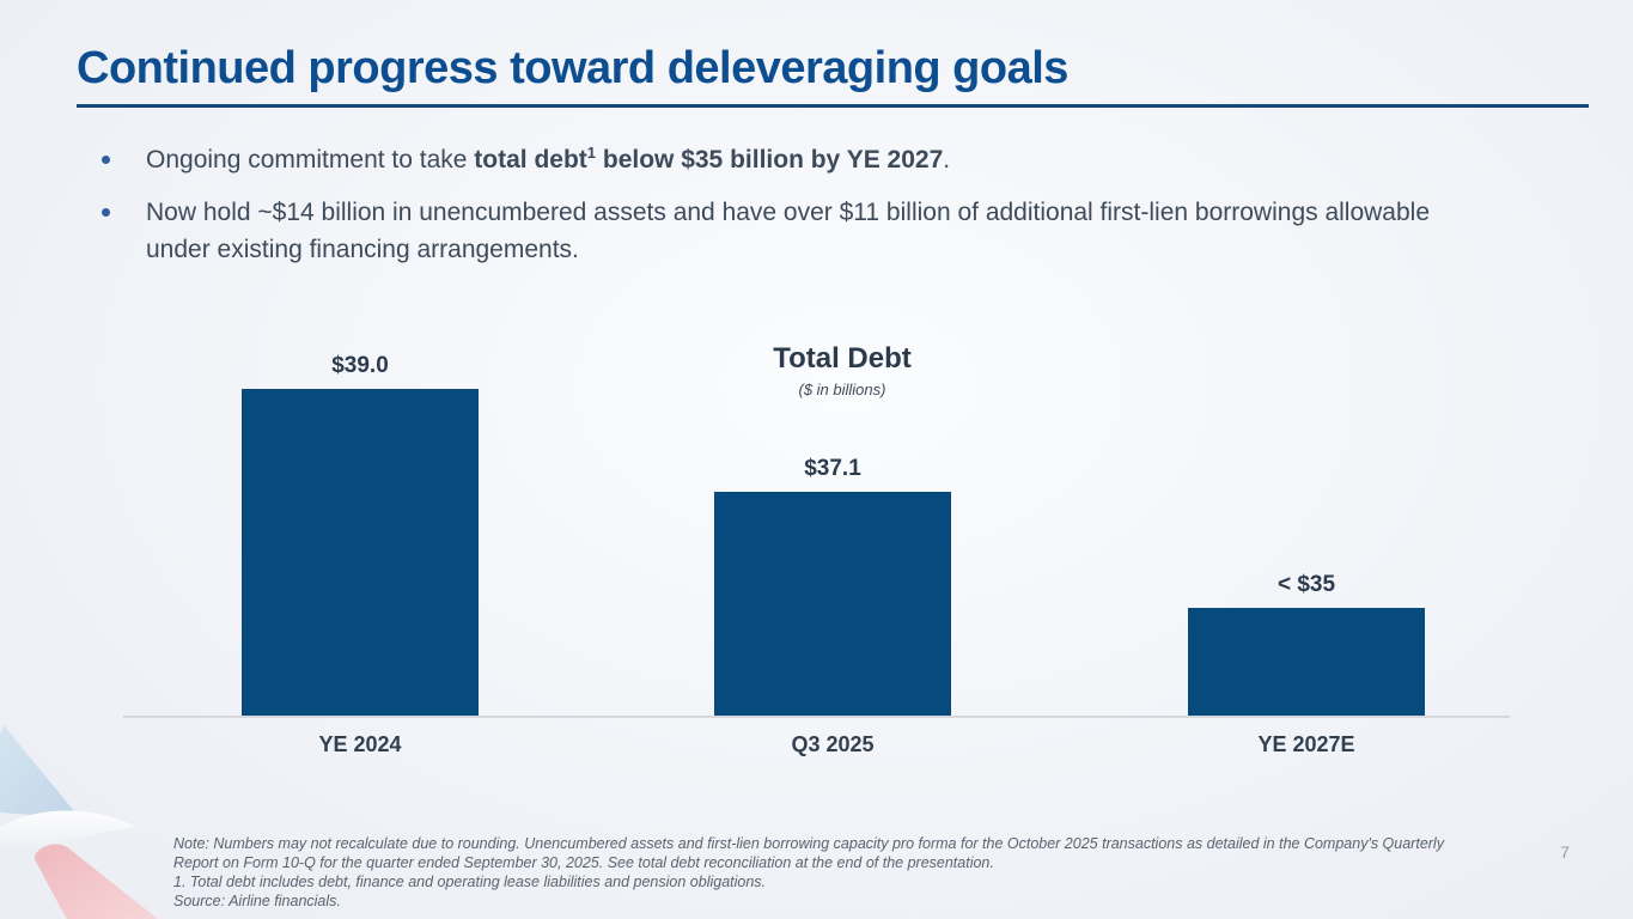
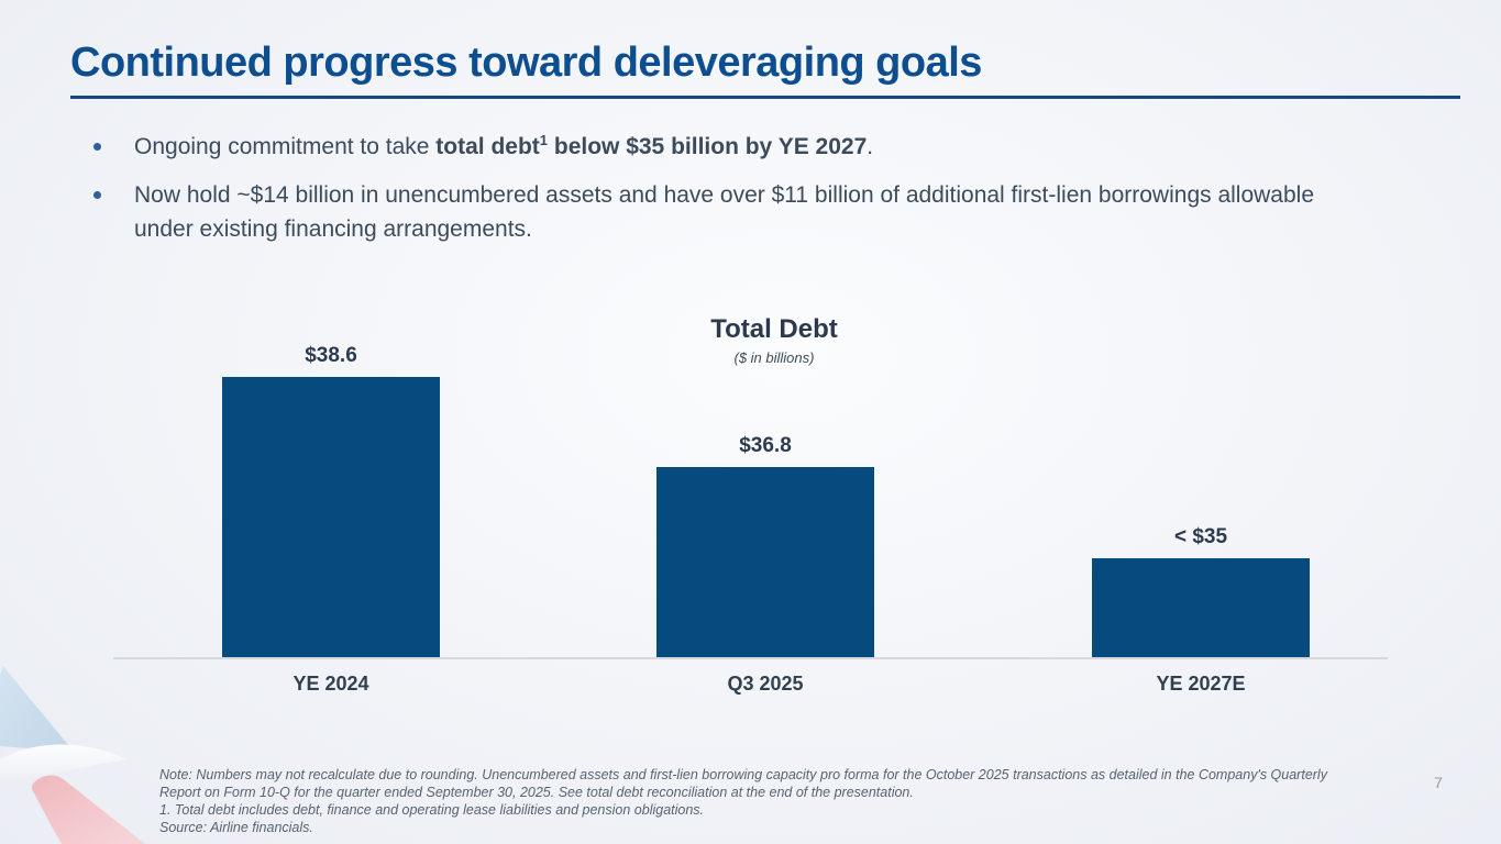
YE 2024: $39.0 -> $38.6
Q3 2025: $37.1 -> $36.8
